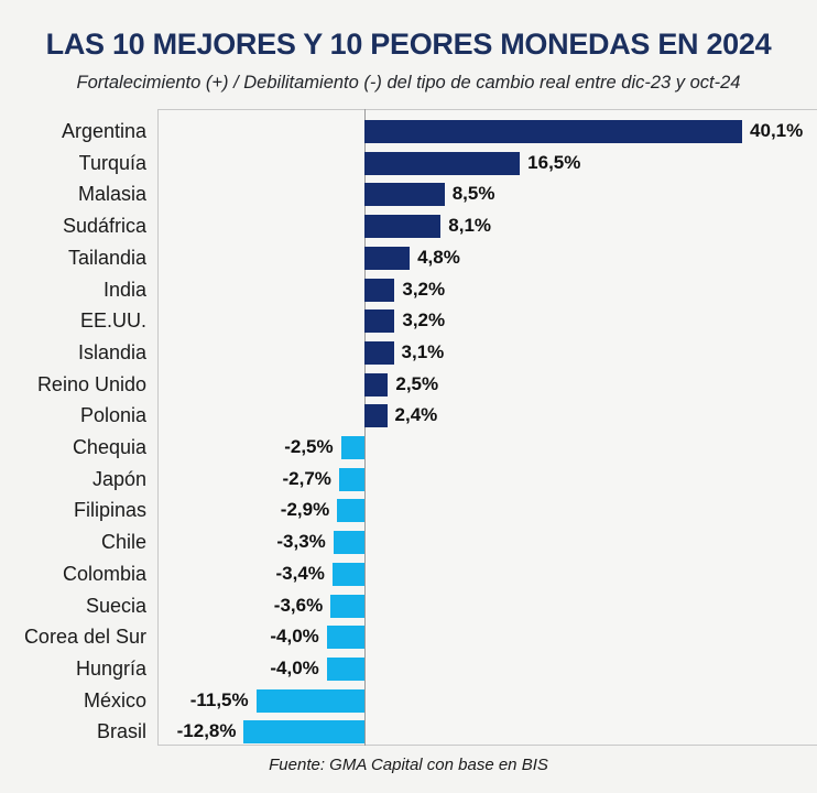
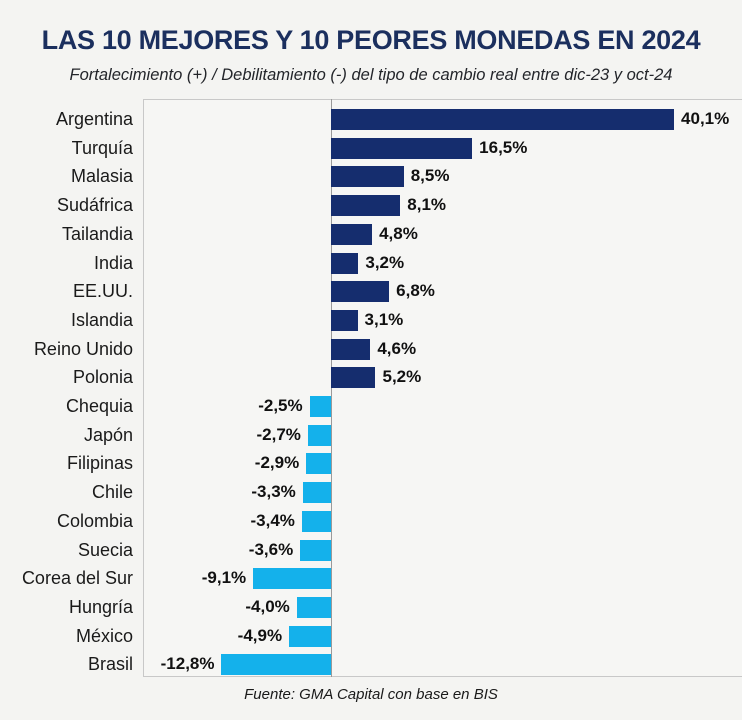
EE.UU.: 3,2% -> 6,8%
Reino Unido: 2,5% -> 4,6%
Polonia: 2,4% -> 5,2%
Corea del Sur: -4,0% -> -9,1%
México: -11,5% -> -4,9%
